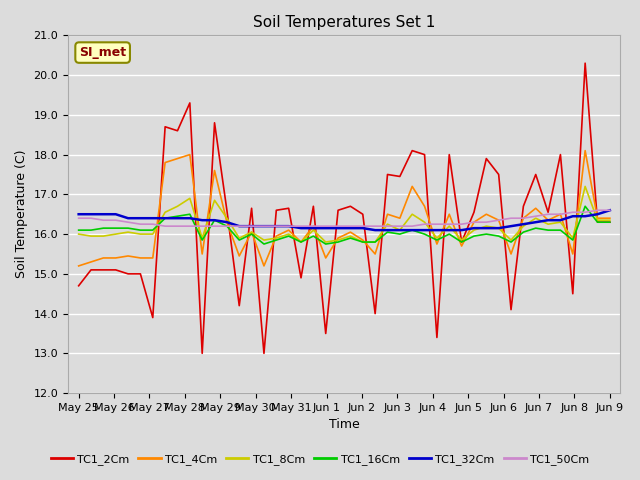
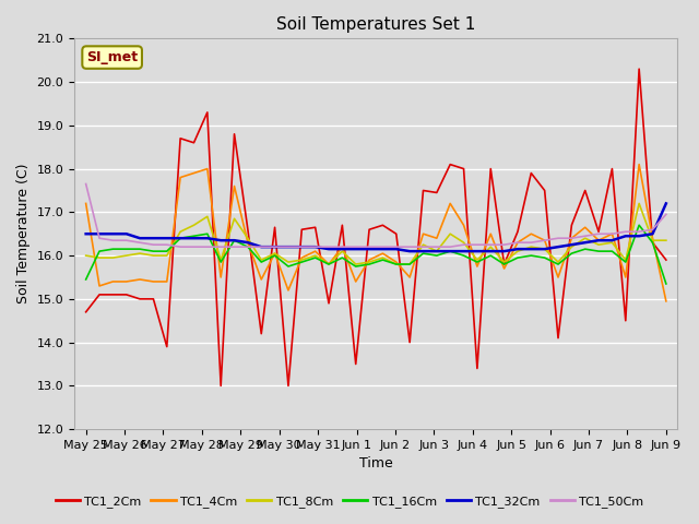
TC1_4Cm/May 25: 15.20 -> 17.20
TC1_16Cm/May 25: 16.10 -> 15.45
TC1_50Cm/May 25: 16.40 -> 17.65
TC1_2Cm/Jun 9: 16.30 -> 15.90
TC1_4Cm/Jun 9: 16.40 -> 14.95
TC1_16Cm/Jun 9: 16.30 -> 15.35
TC1_32Cm/Jun 9: 16.60 -> 17.20
TC1_50Cm/Jun 9: 16.60 -> 16.95
